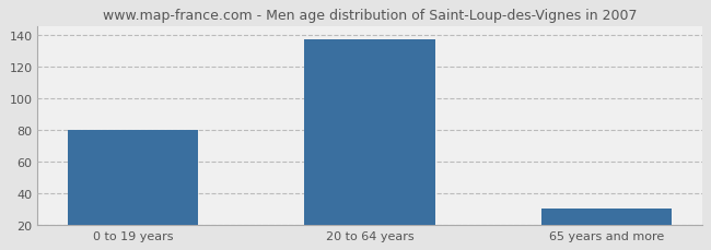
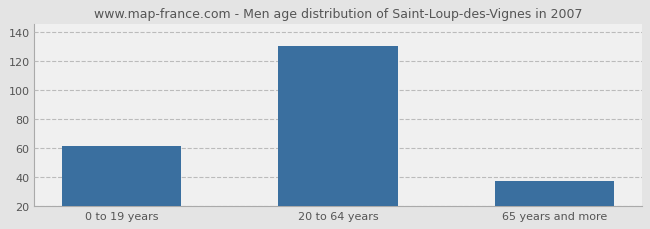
0 to 19 years: 80 -> 61
20 to 64 years: 137 -> 130
65 years and more: 30 -> 37
